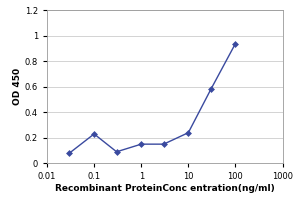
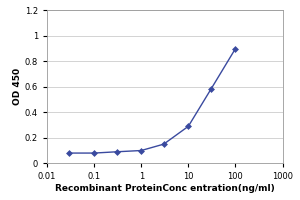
0.1: 0.23 -> 0.08
1: 0.15 -> 0.10
10: 0.24 -> 0.29
100: 0.94 -> 0.90
